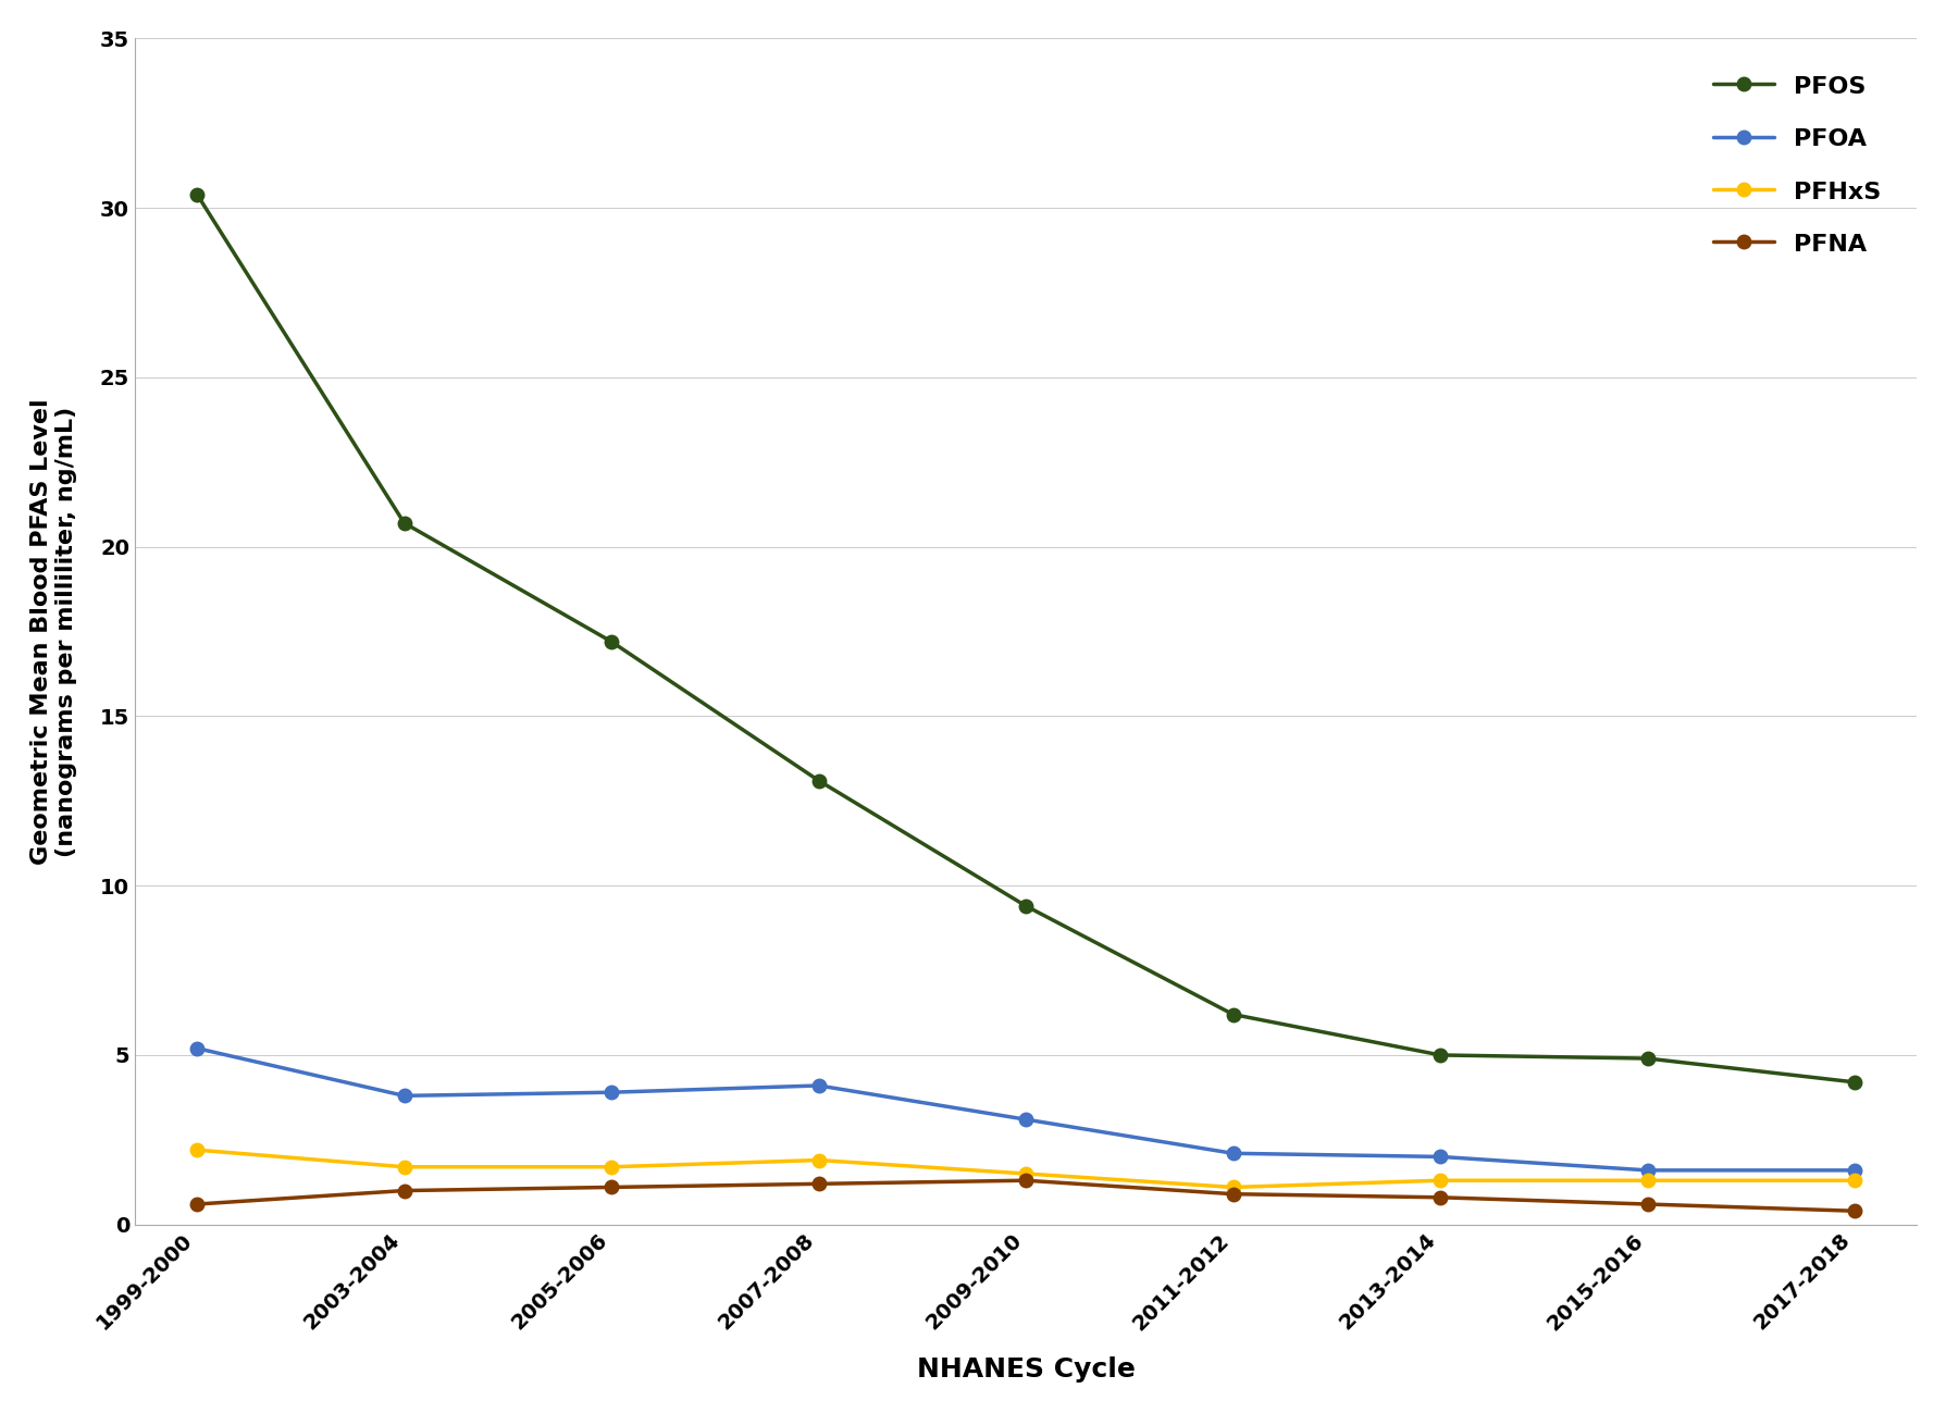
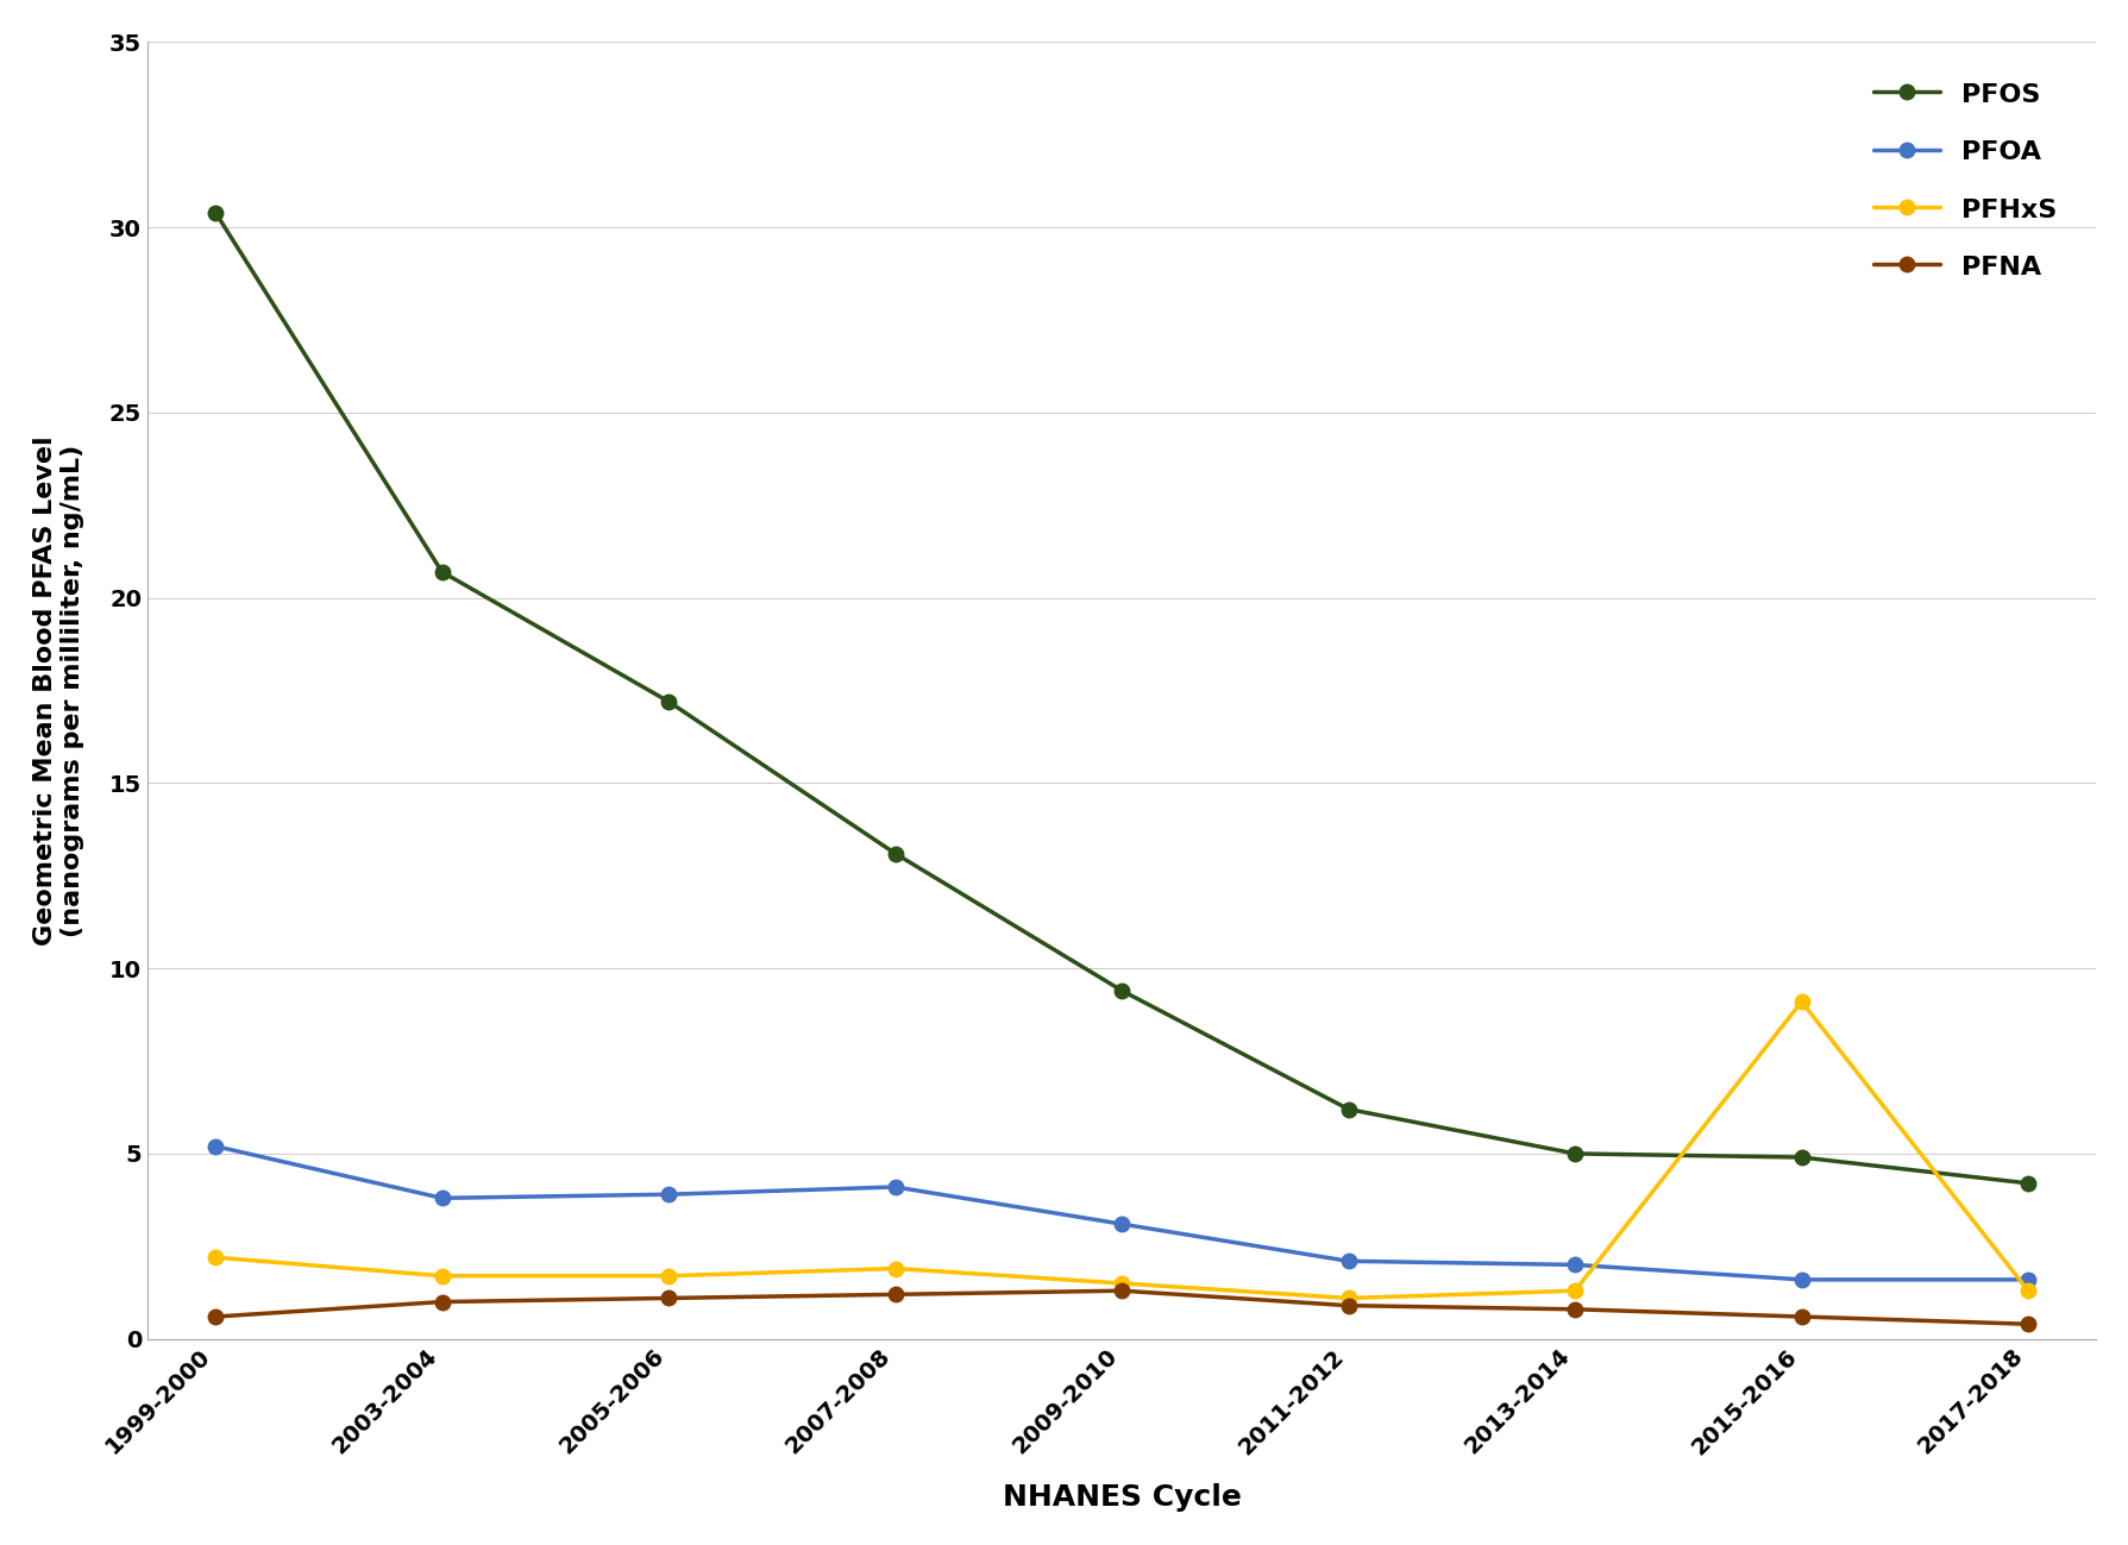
PFHxS/2015-2016: 1.3 -> 9.1
